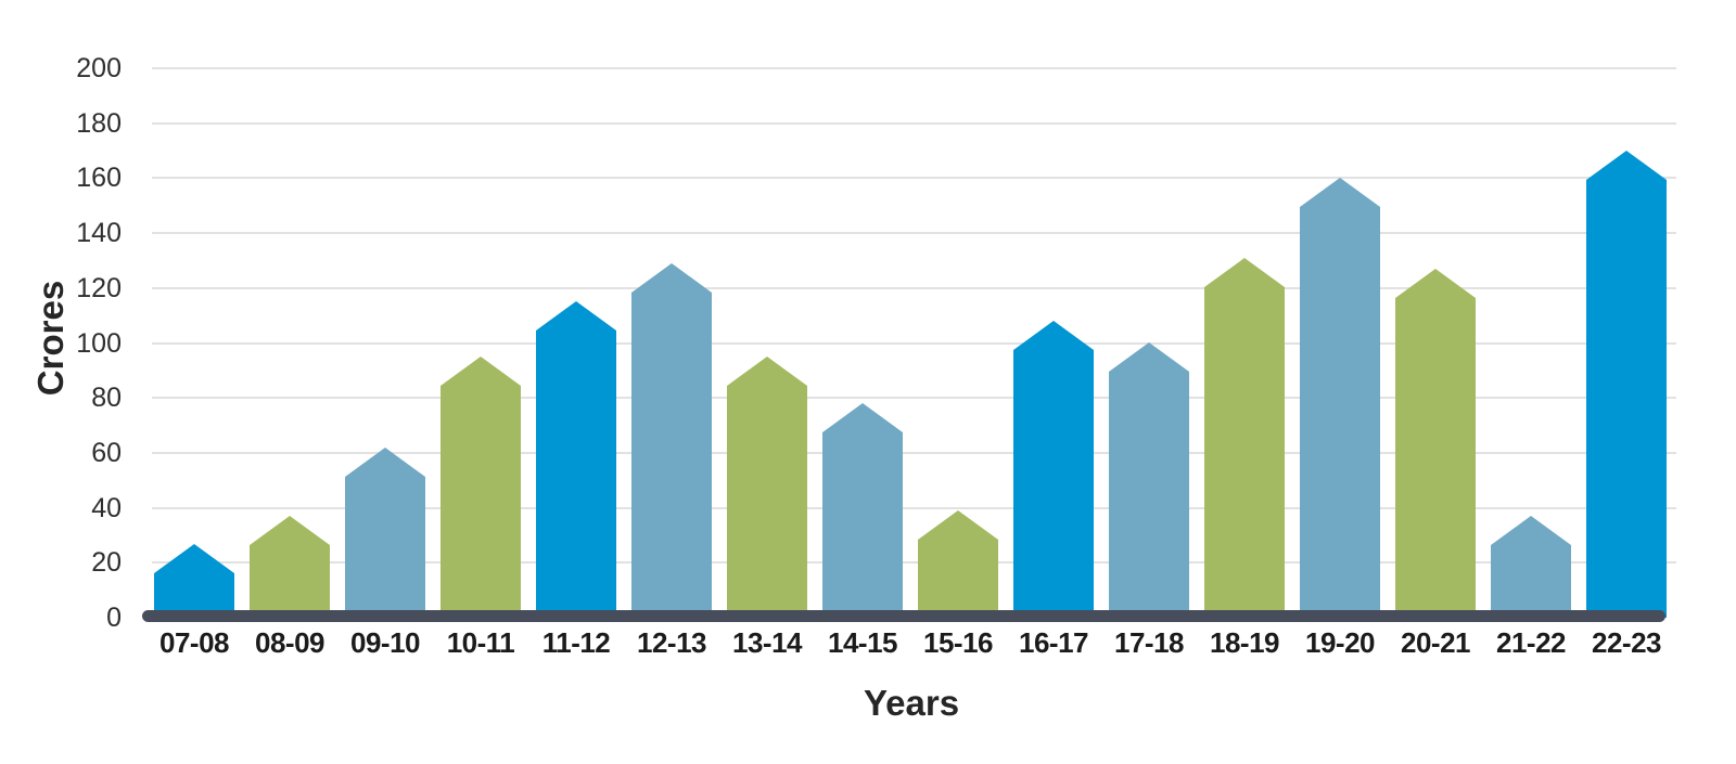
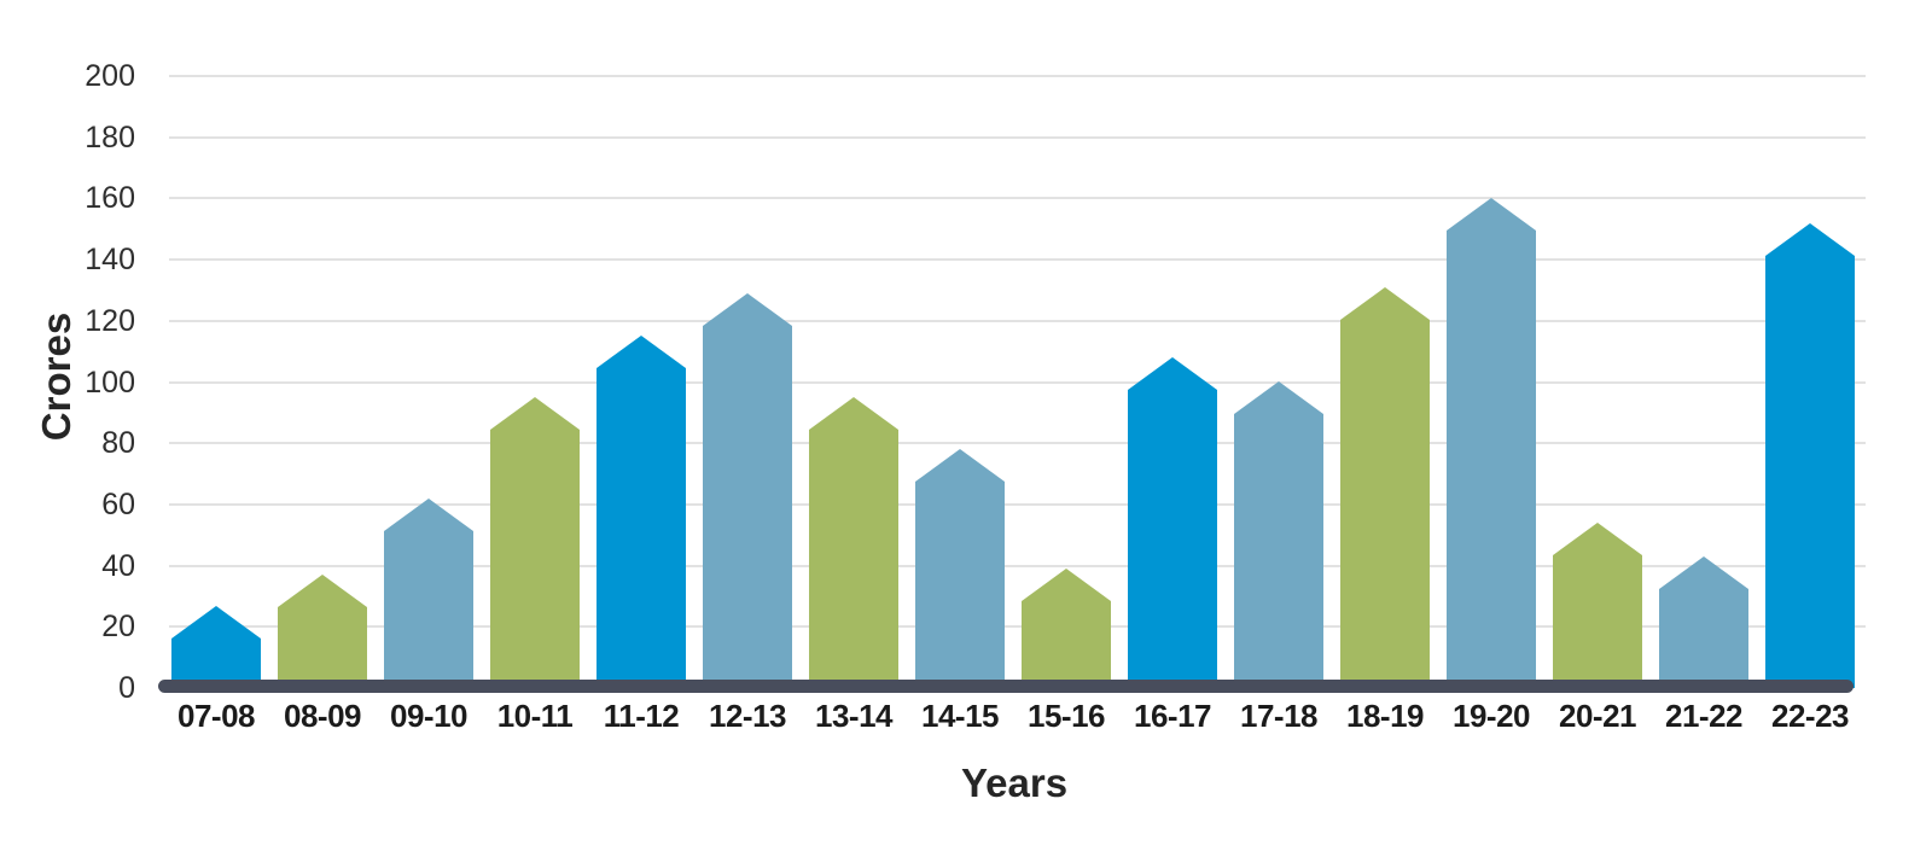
20-21: 127 -> 54
21-22: 37 -> 43
22-23: 170 -> 152
